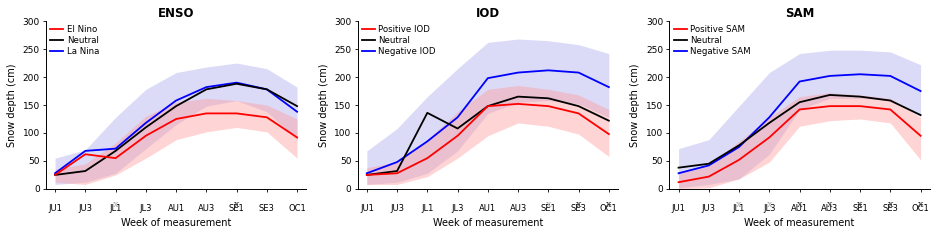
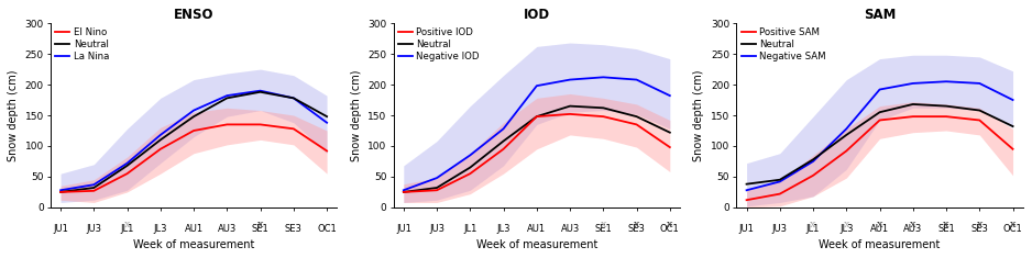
ENSO/El Nino/JU3: 62 -> 27
ENSO/La Nina/JU3: 68 -> 37
IOD/Neutral/JL1: 136 -> 65
